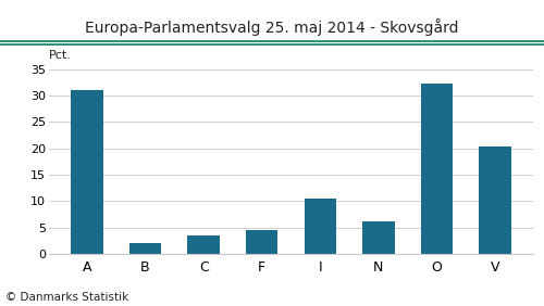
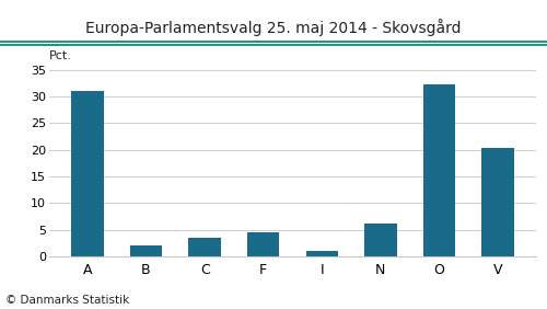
I: 10.5 -> 1.1
